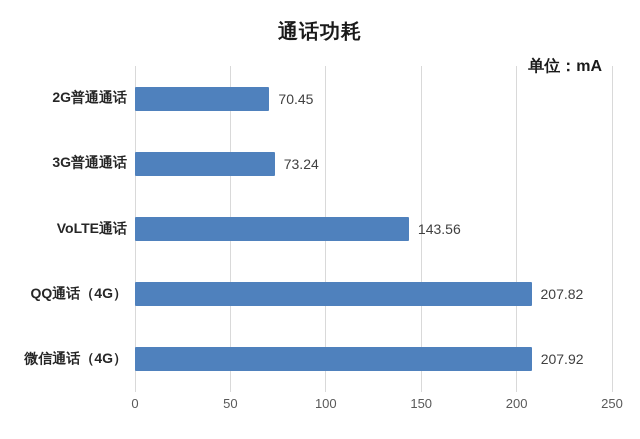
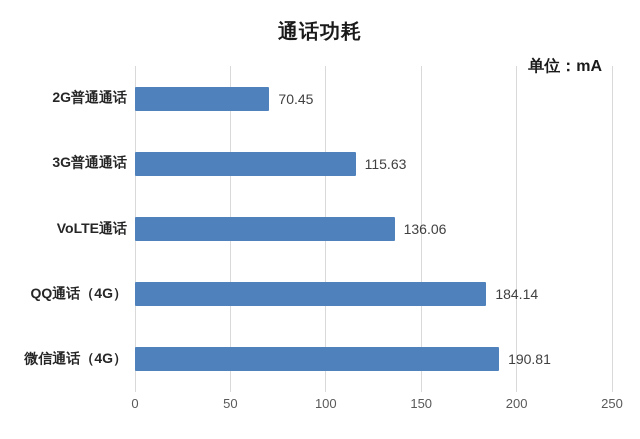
3G普通通话: 73.24 -> 115.63
VoLTE通话: 143.56 -> 136.06
QQ通话（4G）: 207.82 -> 184.14
微信通话（4G）: 207.92 -> 190.81
